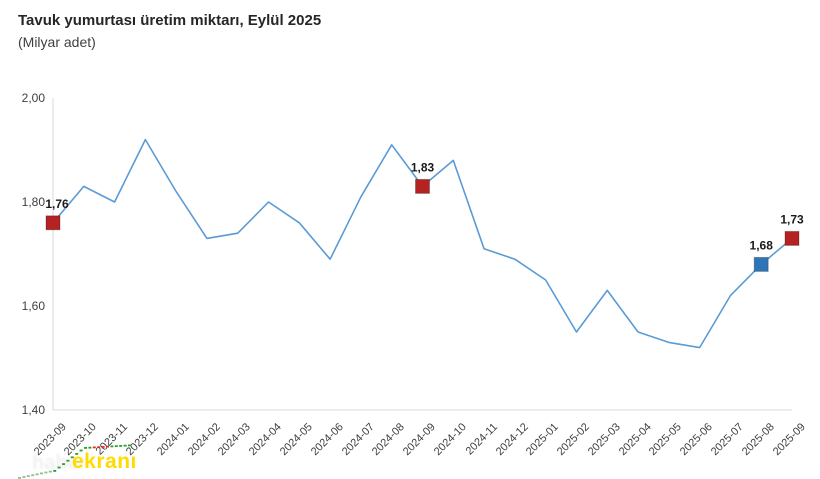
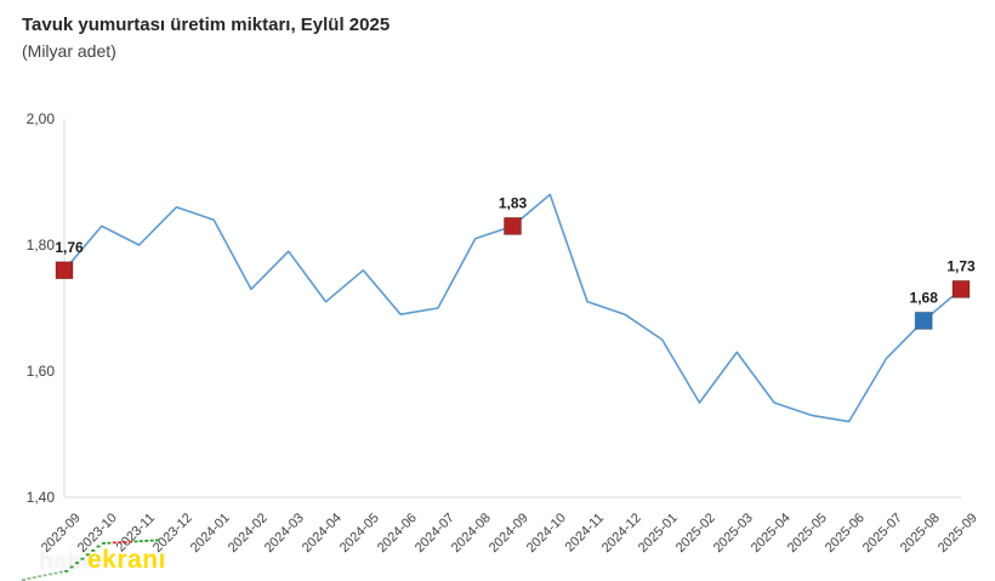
2023-12: 1,92 -> 1,86
2024-01: 1,82 -> 1,84
2024-03: 1,74 -> 1,79
2024-04: 1,80 -> 1,71
2024-07: 1,81 -> 1,70
2024-08: 1,91 -> 1,81
